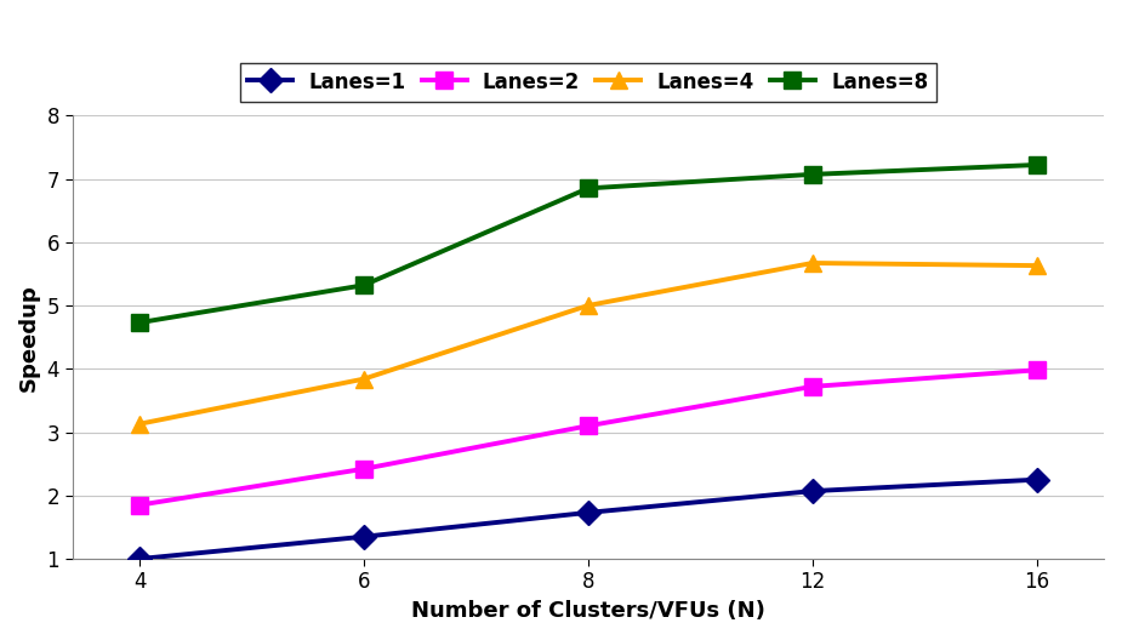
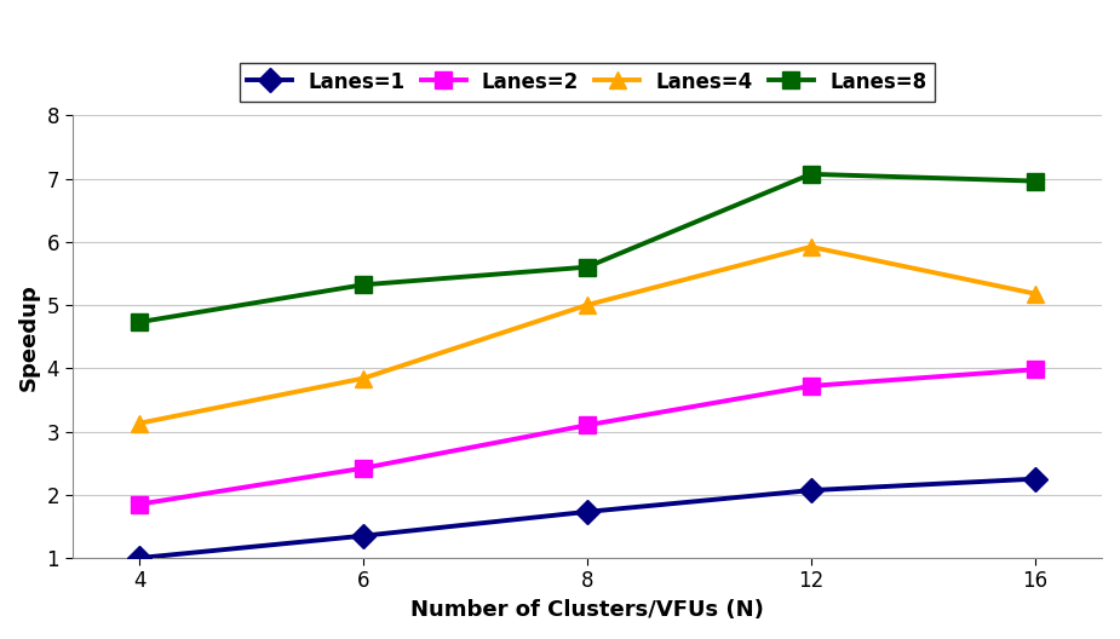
Lanes=8/8: 6.85 -> 5.60
Lanes=4/12: 5.67 -> 5.92
Lanes=4/16: 5.63 -> 5.18
Lanes=8/16: 7.22 -> 6.96
